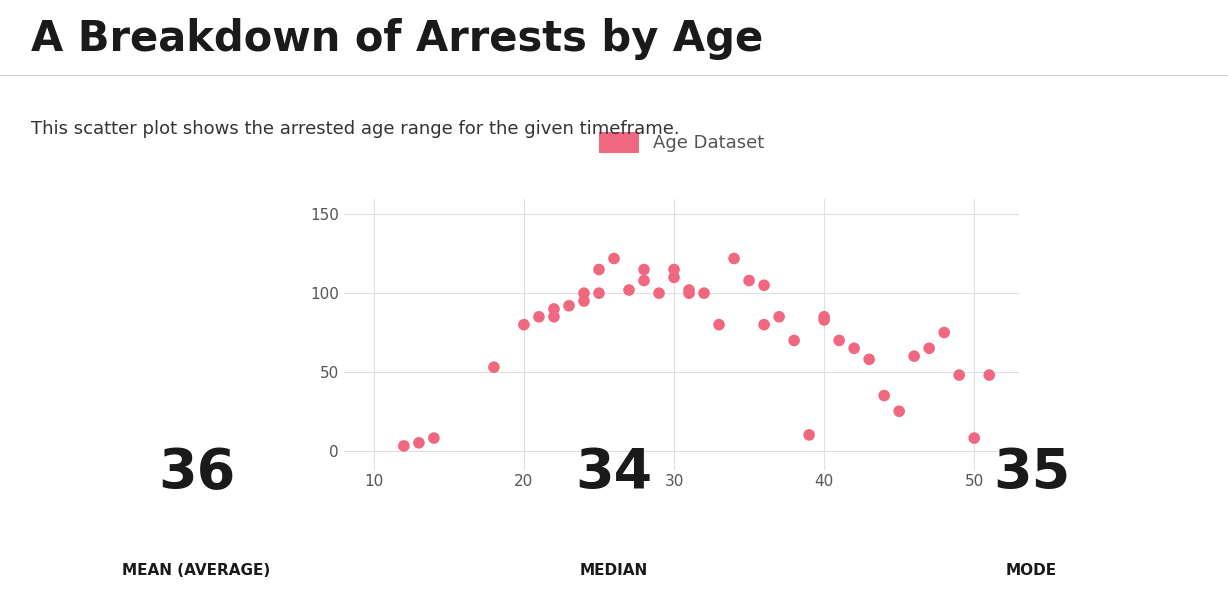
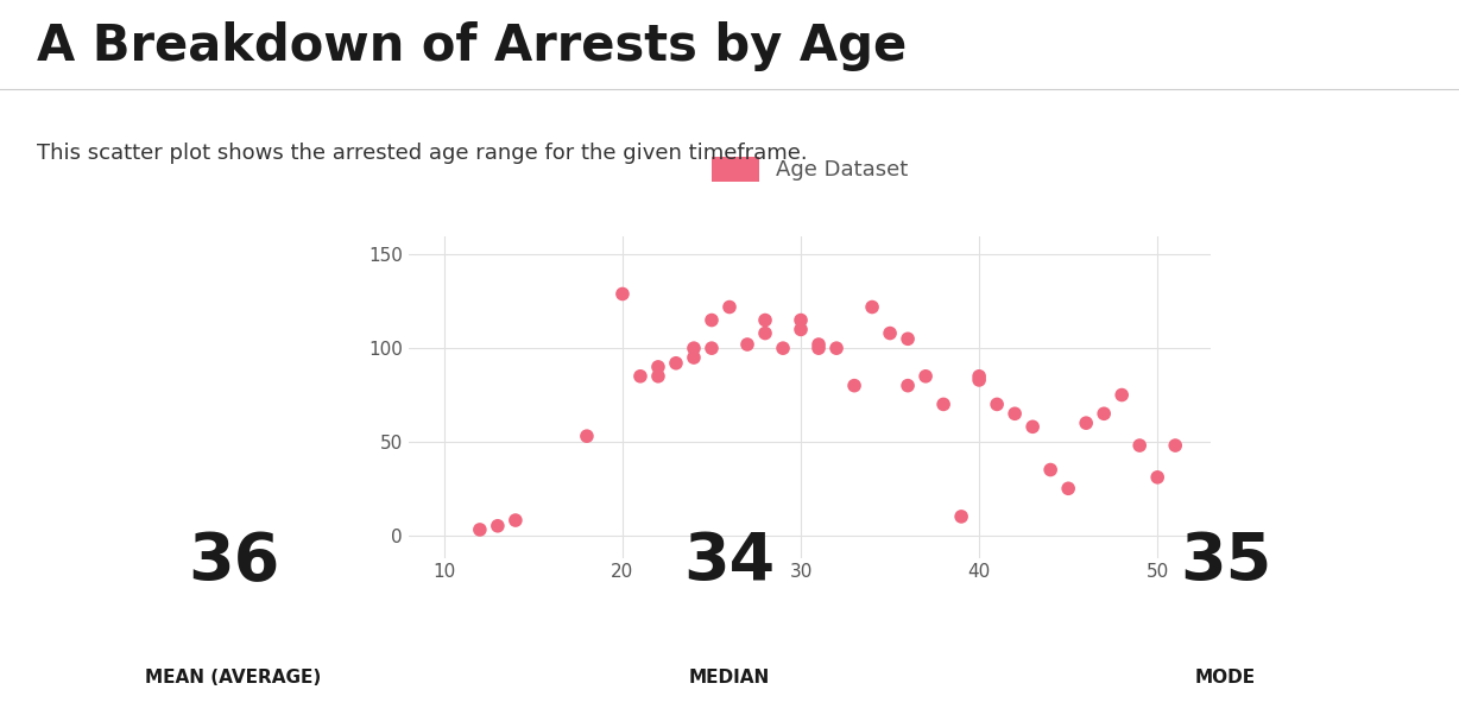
20: 80 -> 129
50: 8 -> 31
